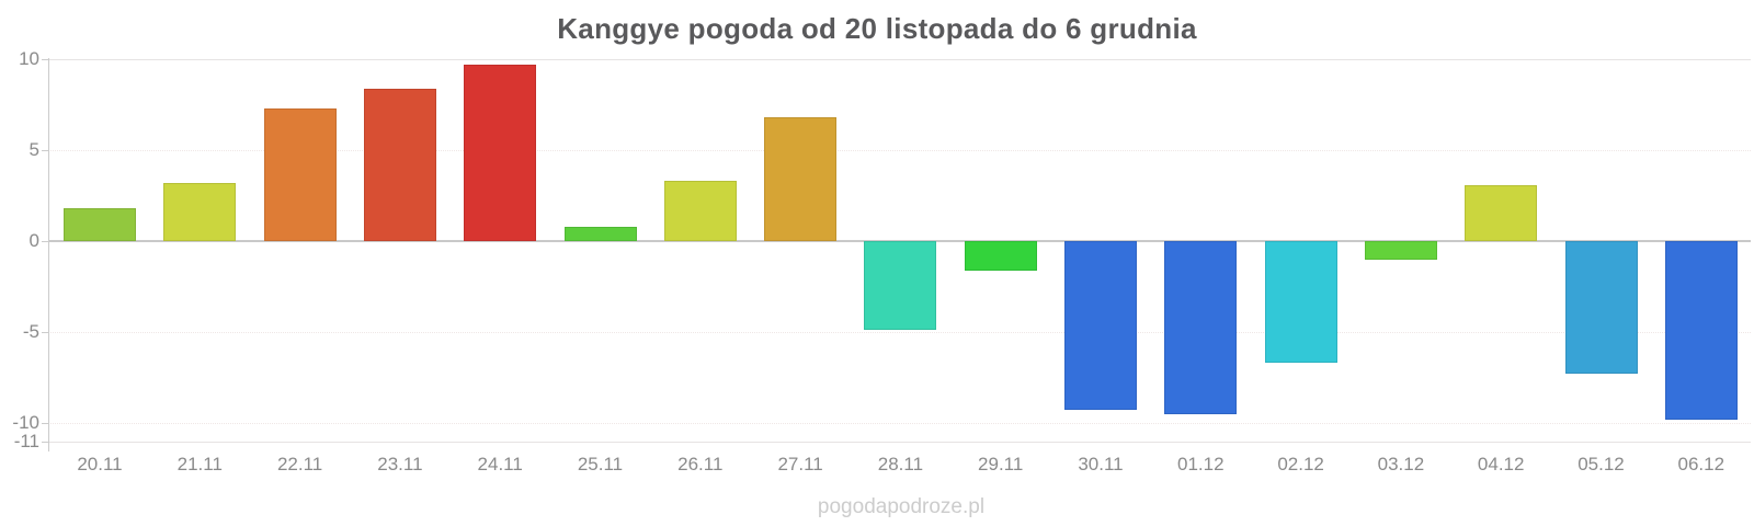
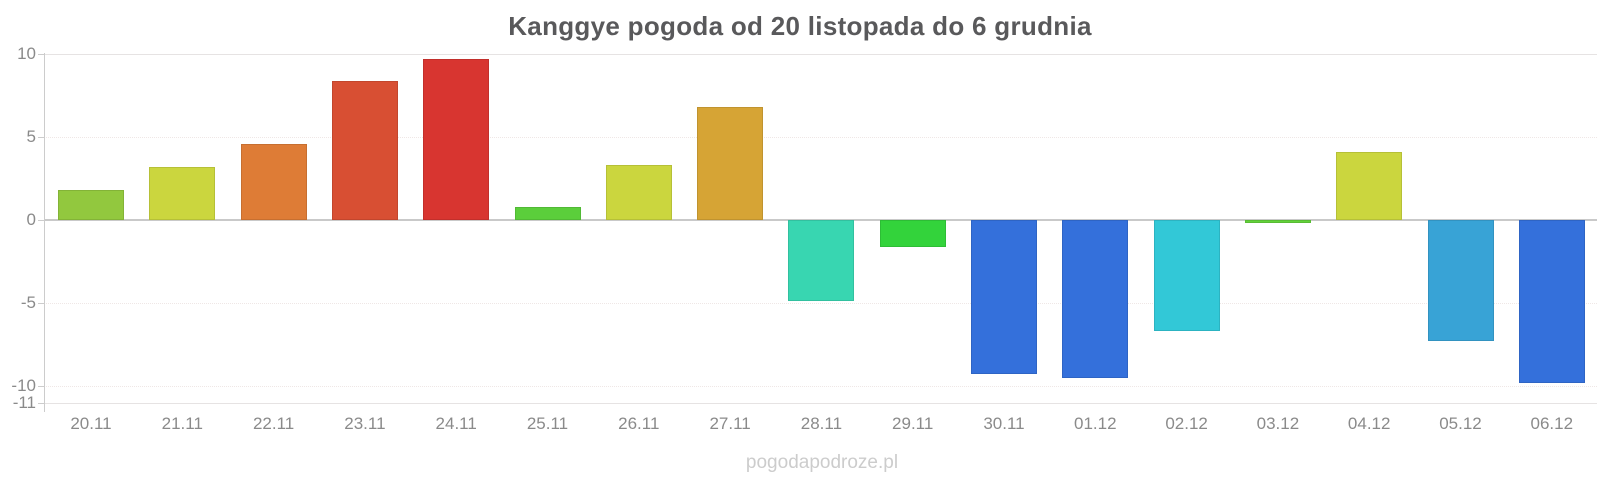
22.11: 7.3 -> 4.6
03.12: -1.0 -> -0.2
04.12: 3.1 -> 4.1
